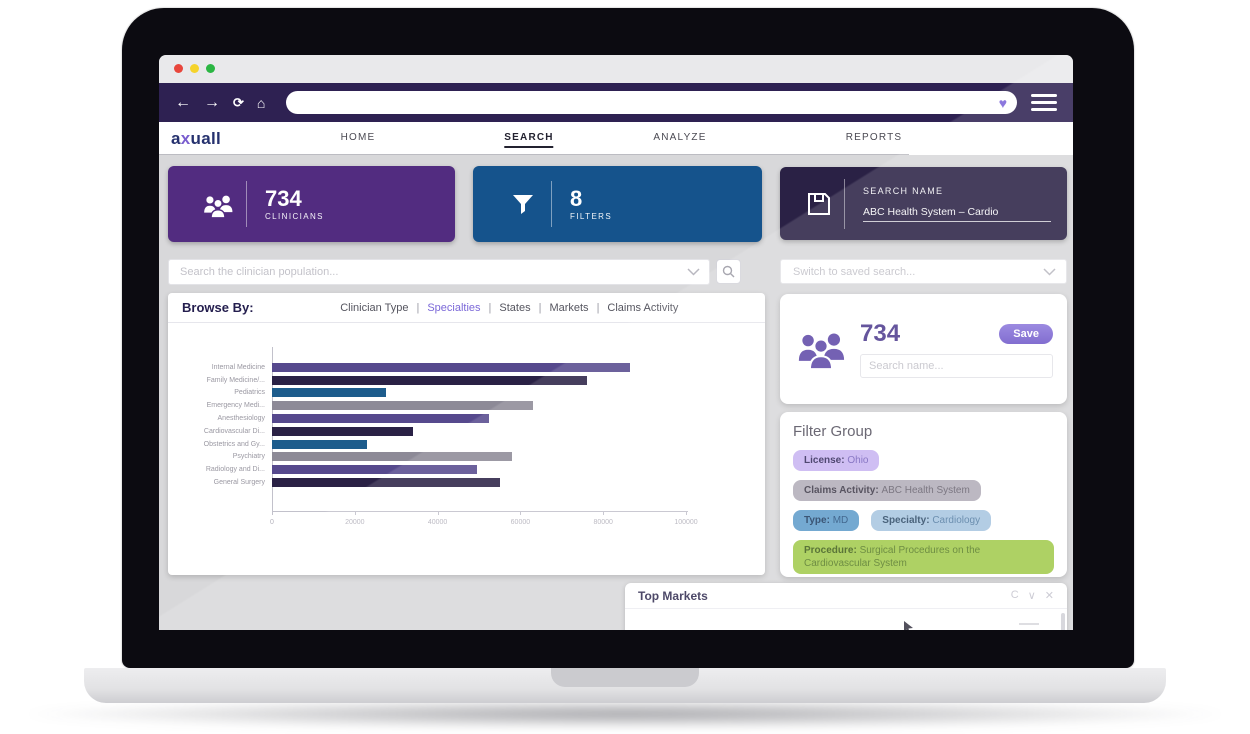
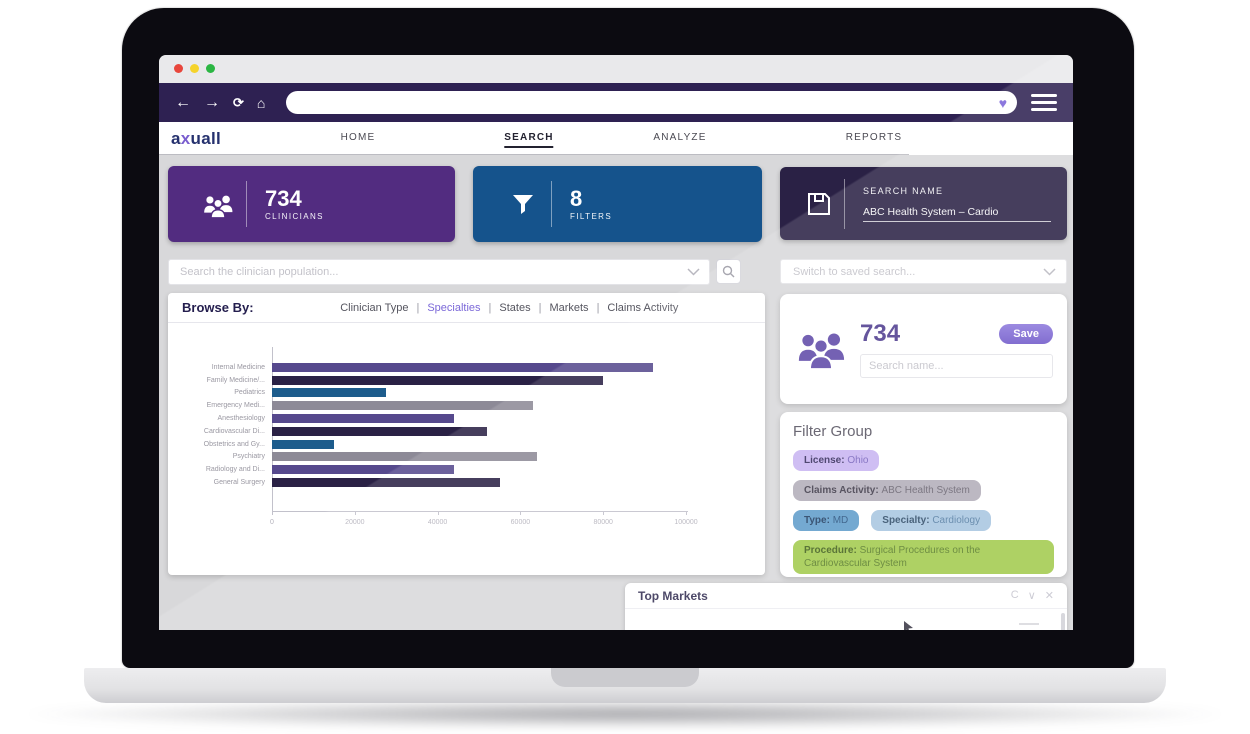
Internal Medicine: 86000 -> 92000
Family Medicine/...: 76000 -> 80000
Anesthesiology: 52000 -> 44000
Cardiovascular Di...: 34000 -> 52000
Obstetrics and Gy...: 23000 -> 15000
Psychiatry: 58000 -> 64000
Radiology and Di...: 50000 -> 44000
